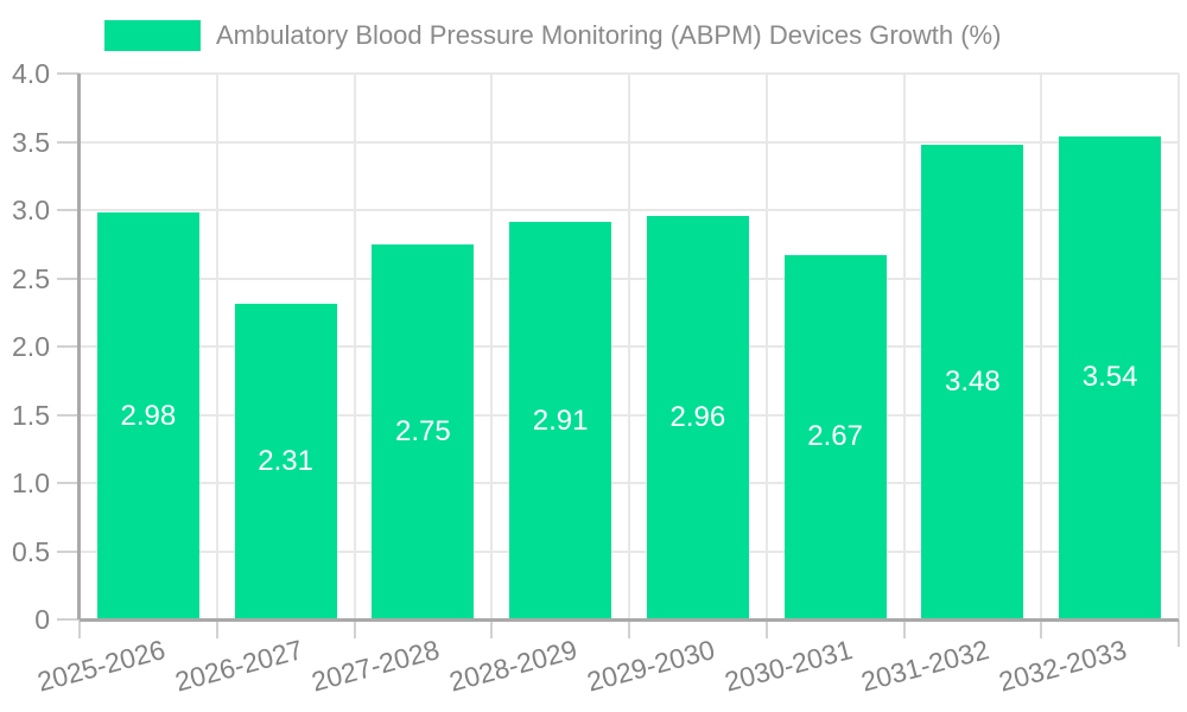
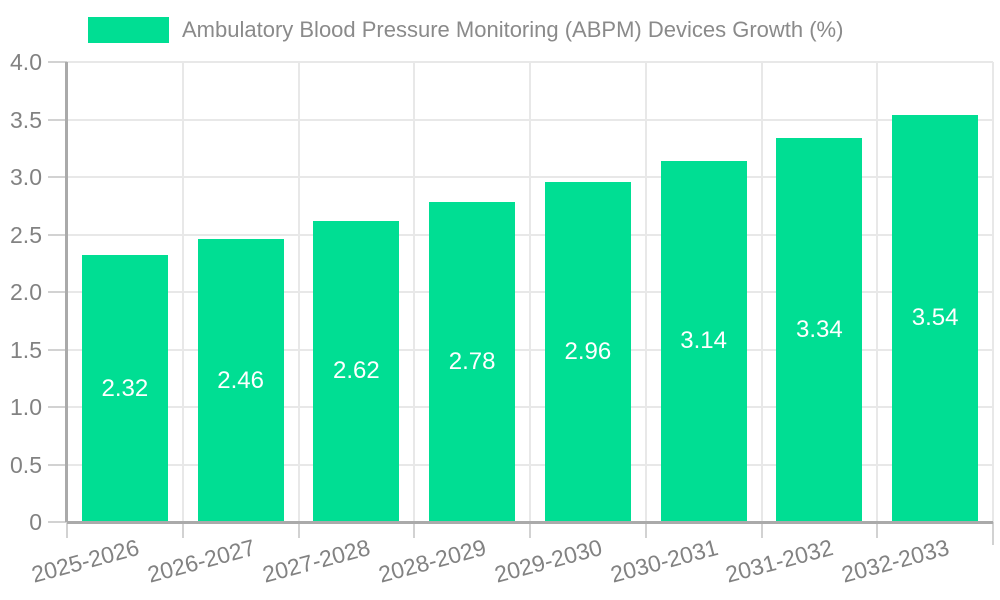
2025-2026: 2.98 -> 2.32
2026-2027: 2.31 -> 2.46
2027-2028: 2.75 -> 2.62
2028-2029: 2.91 -> 2.78
2030-2031: 2.67 -> 3.14
2031-2032: 3.48 -> 3.34
